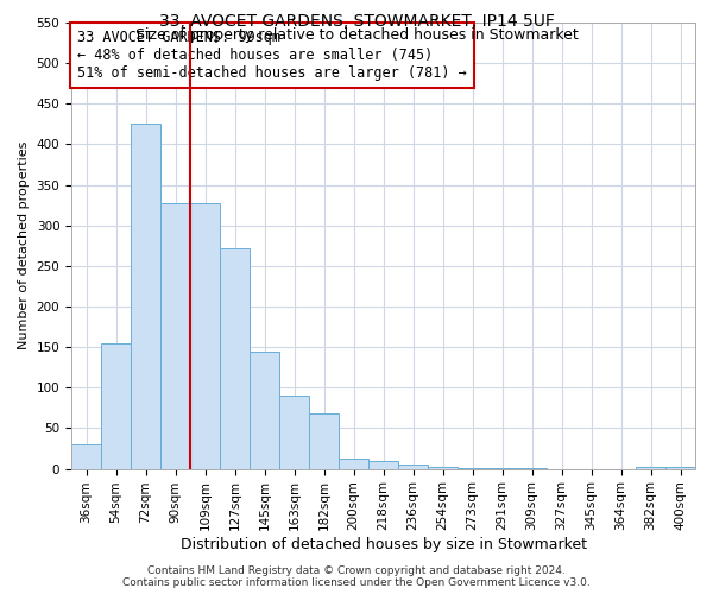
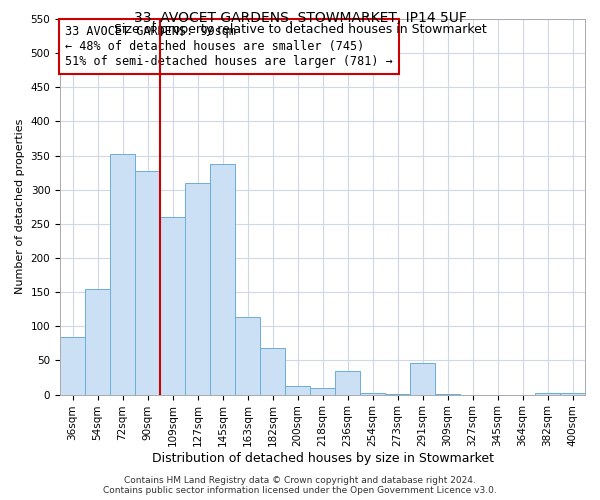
36sqm: 30 -> 84
72sqm: 425 -> 352
109sqm: 328 -> 260
127sqm: 272 -> 310
145sqm: 145 -> 338
163sqm: 90 -> 114
236sqm: 5 -> 34
291sqm: 1 -> 46
